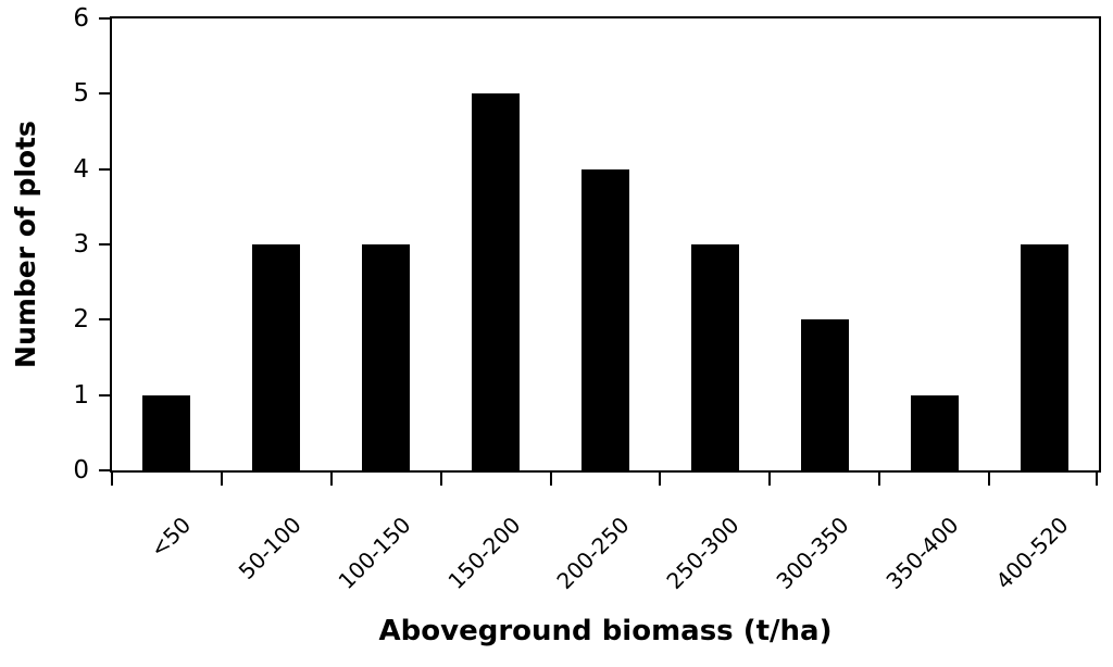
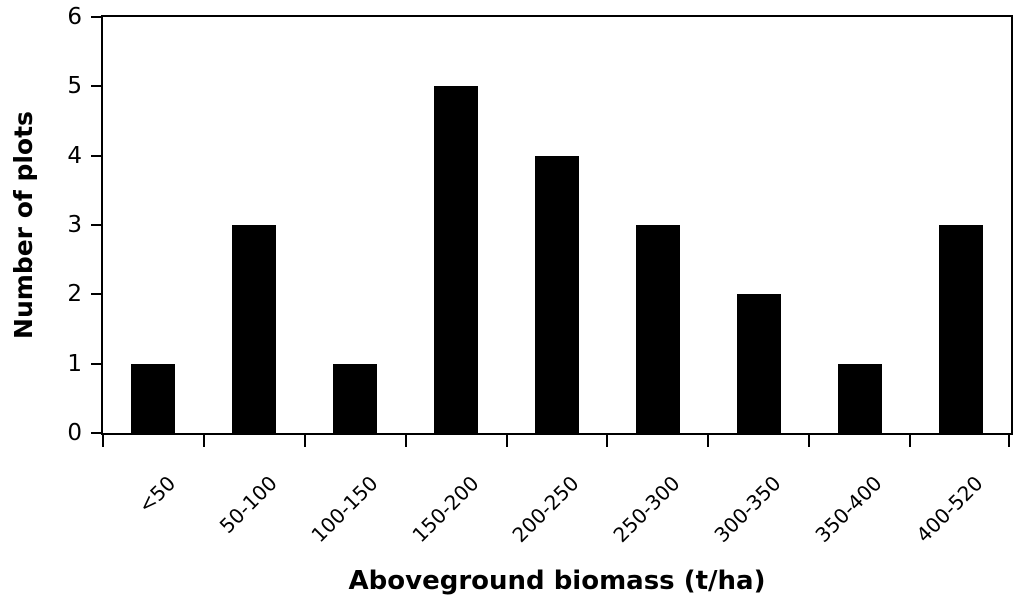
100-150: 3 -> 1
